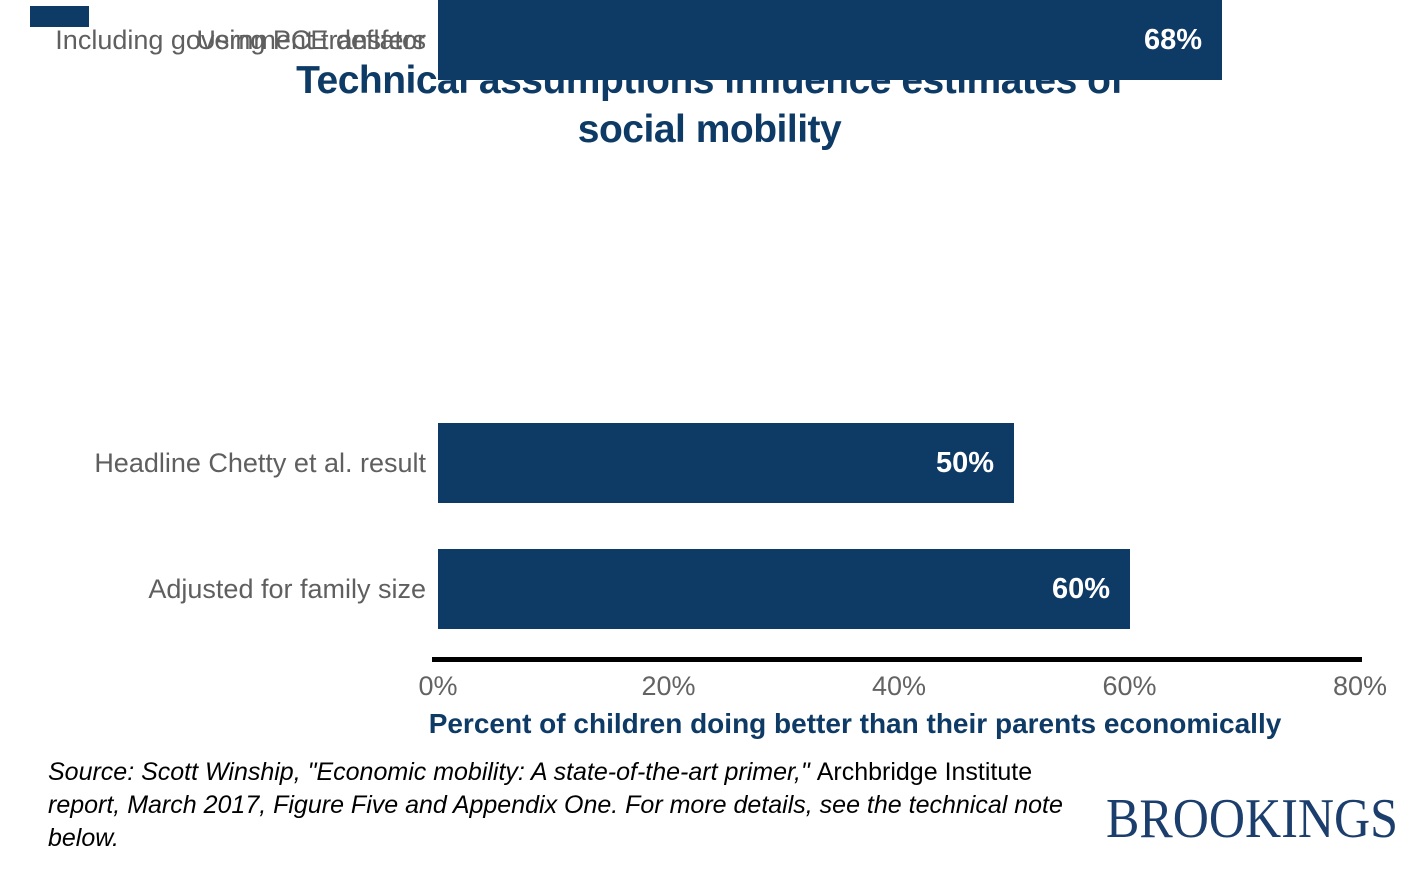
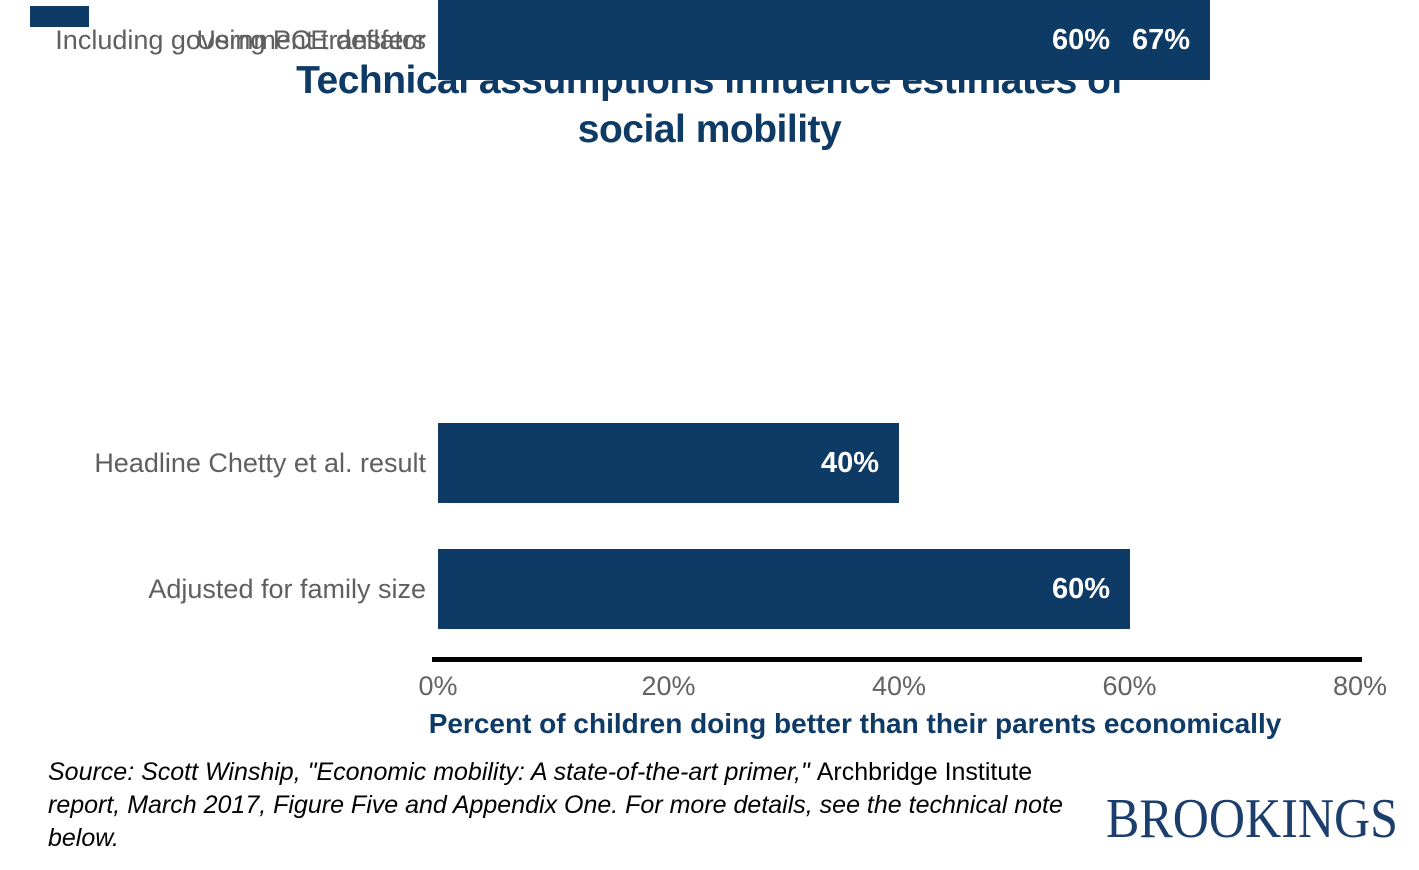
Headline Chetty et al. result: 50% -> 40%
Including government transfers: 68% -> 60%
